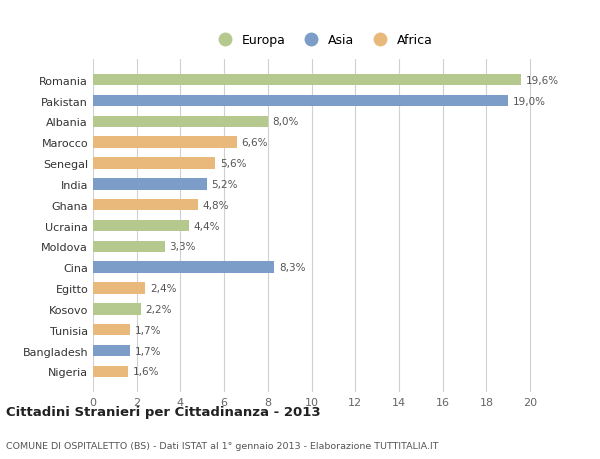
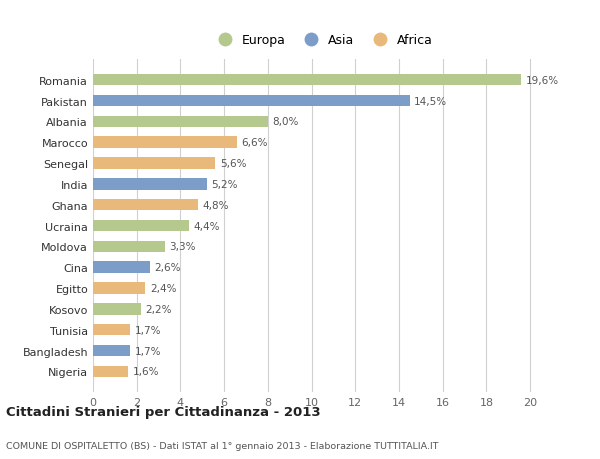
Pakistan: 19,0% -> 14,5%
Cina: 8,3% -> 2,6%
